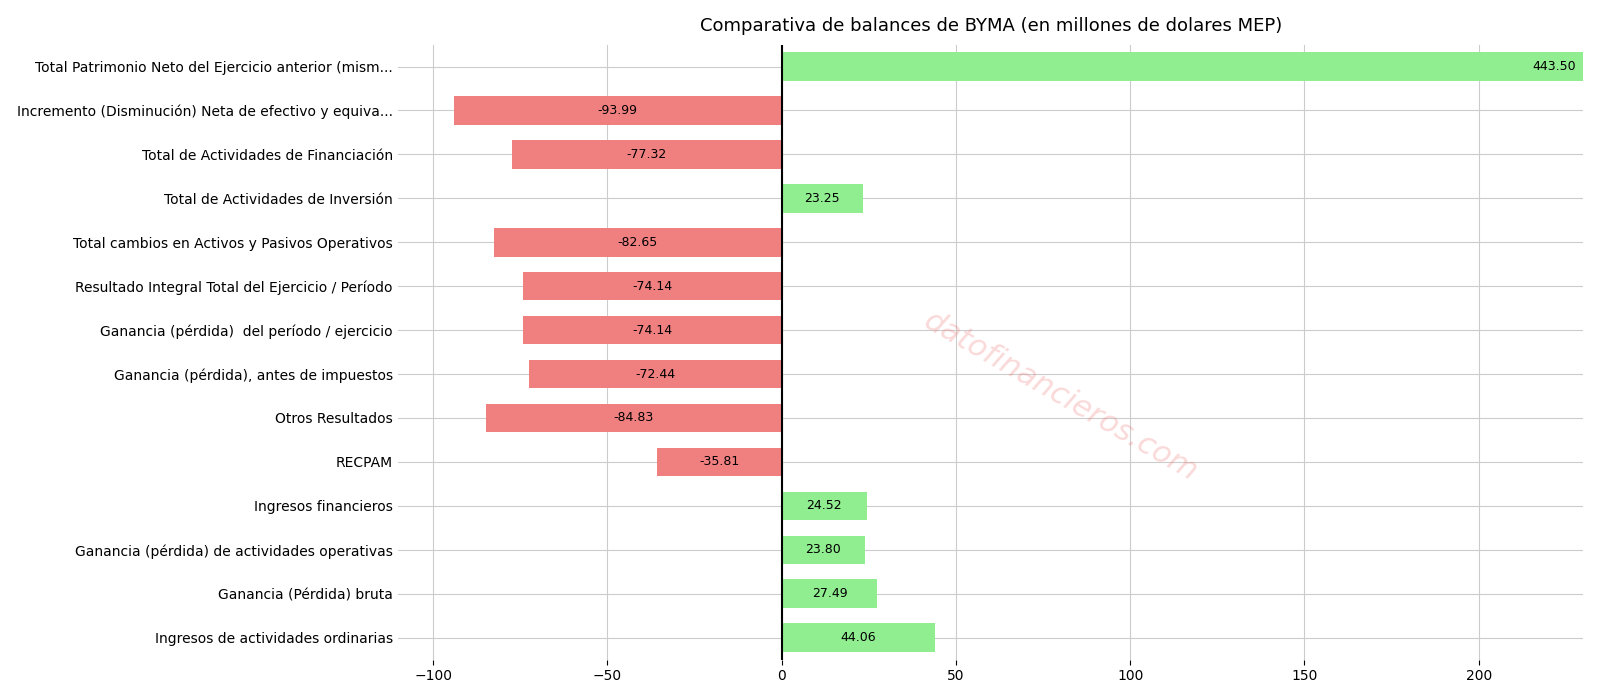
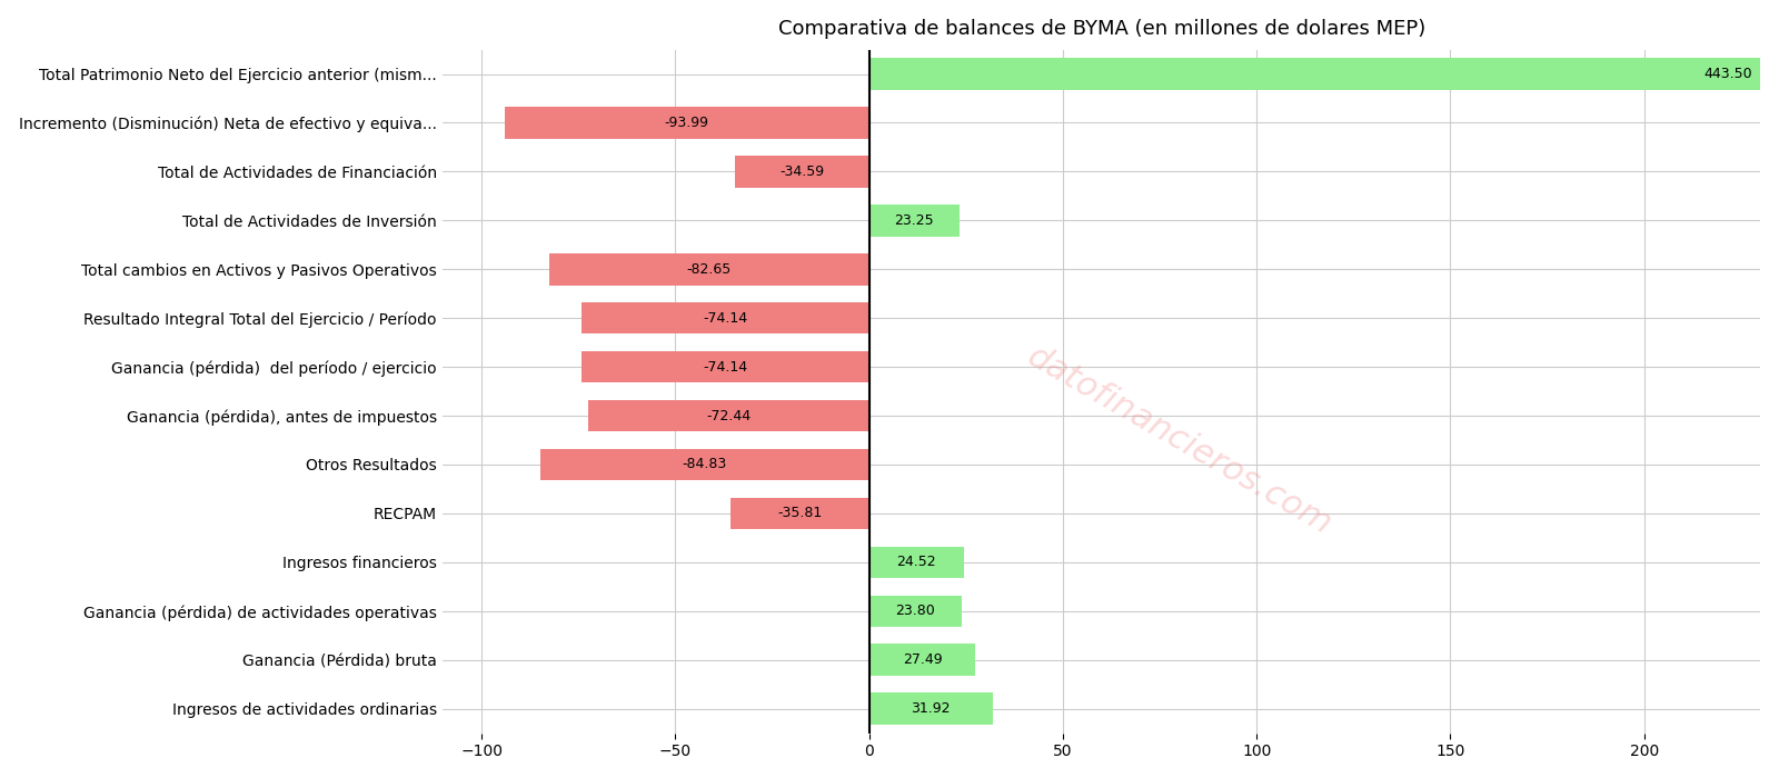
Total de Actividades de Financiación: -77.32 -> -34.59
Ingresos de actividades ordinarias: 44.06 -> 31.92
